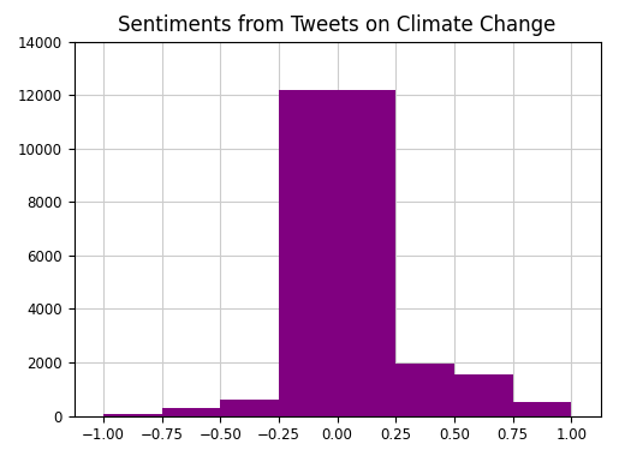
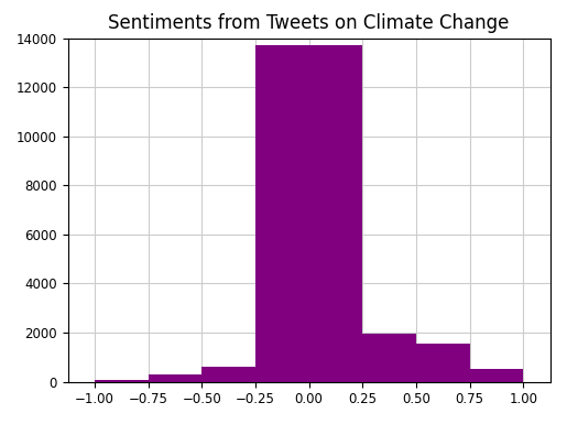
0.00: 12200 -> 13700
